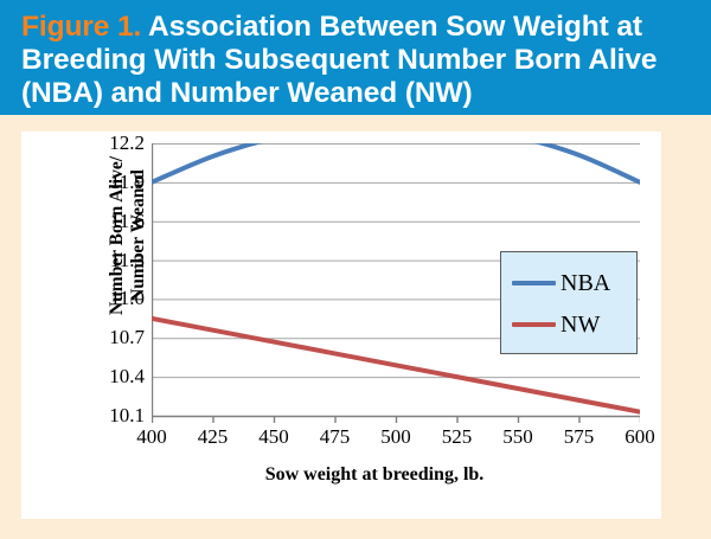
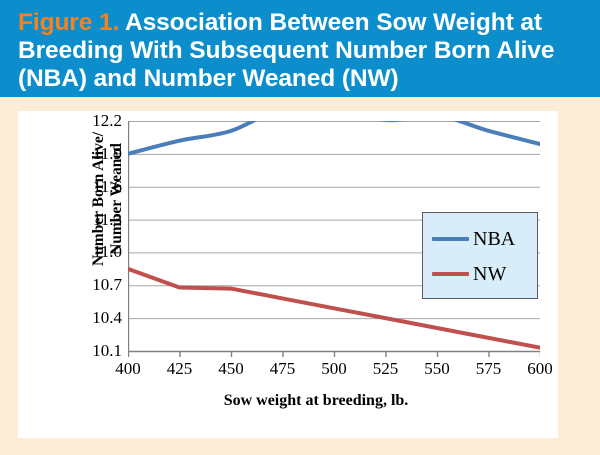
NBA/425: 12.10 -> 12.02
NW/425: 10.76 -> 10.68
NBA/450: 12.24 -> 12.11
NBA/525: 12.33 -> 12.21
NBA/600: 11.90 -> 11.99
